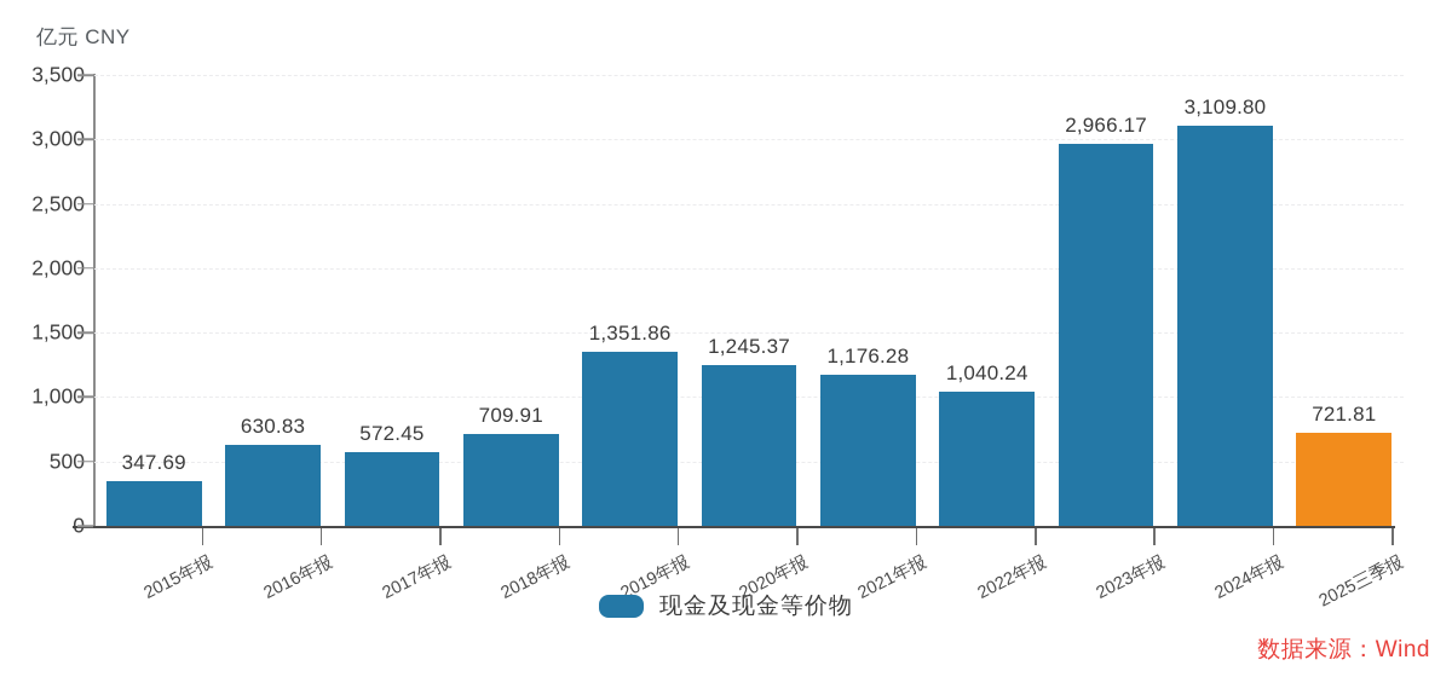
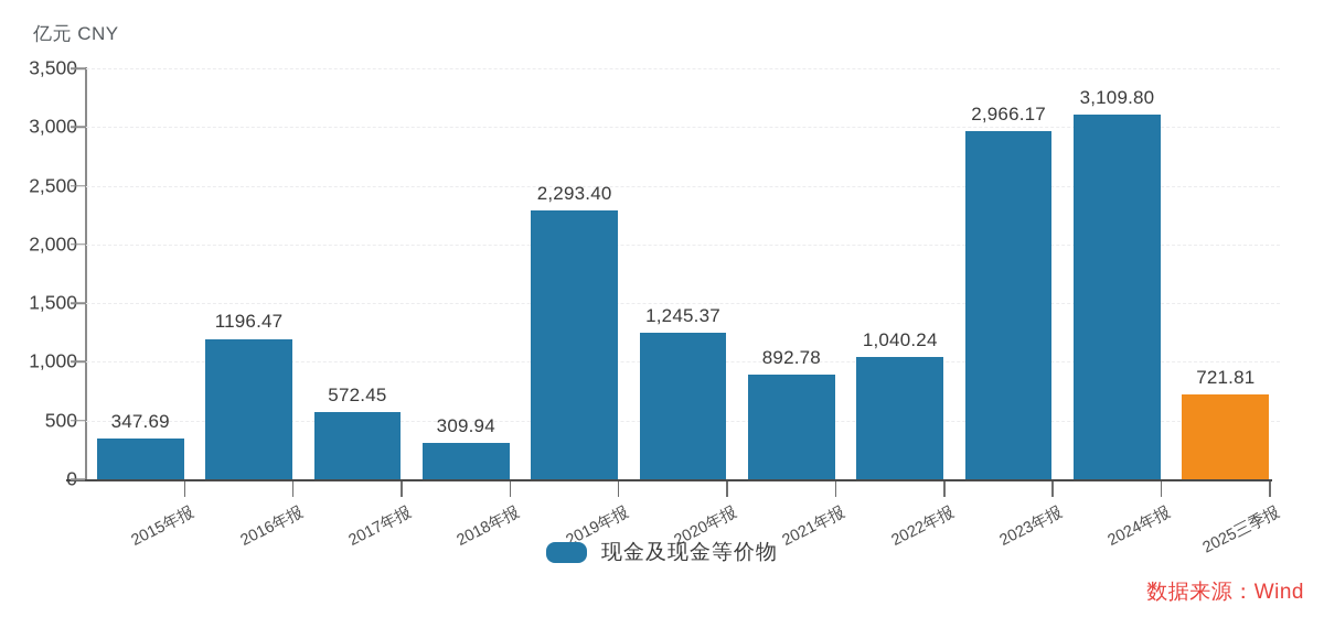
2016年报: 630.83 -> 1196.47
2018年报: 709.91 -> 309.94
2019年报: 1,351.86 -> 2,293.40
2021年报: 1,176.28 -> 892.78
